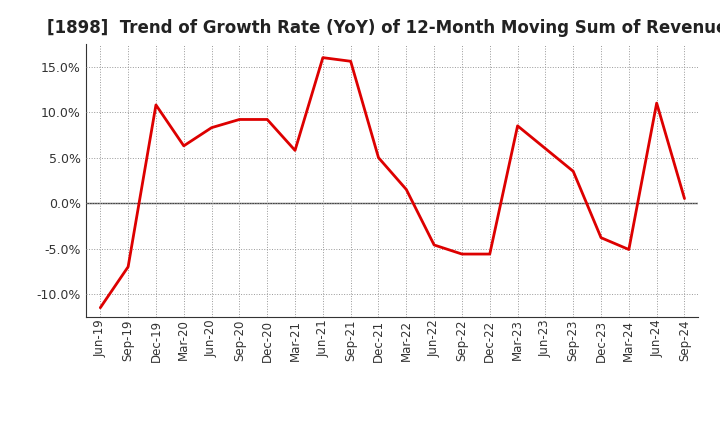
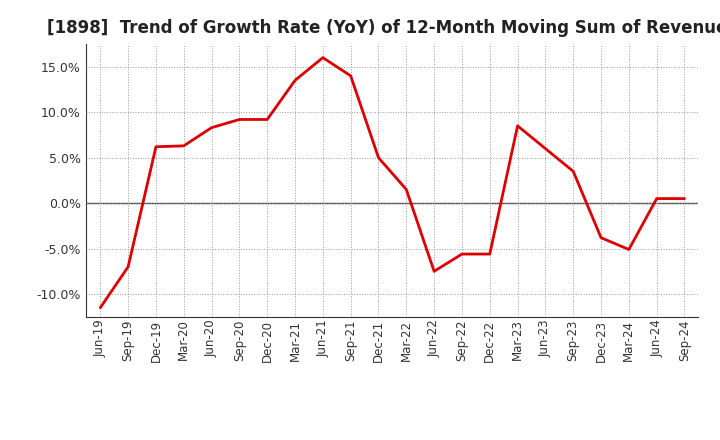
Dec-19: 10.8% -> 6.2%
Mar-21: 5.8% -> 13.5%
Sep-21: 15.6% -> 14.0%
Jun-22: -4.6% -> -7.5%
Jun-24: 11.0% -> 0.5%
